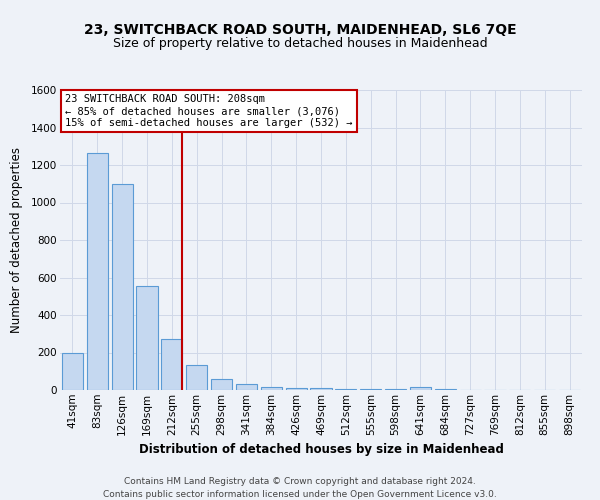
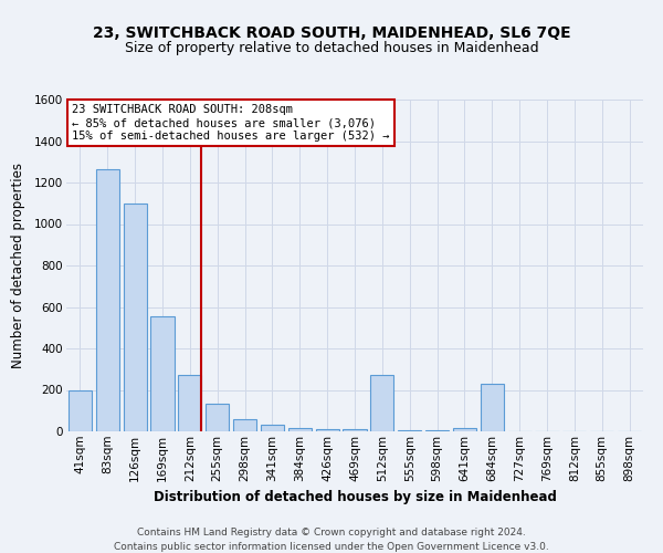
512sqm: 10 -> 270
684sqm: 0 -> 230
